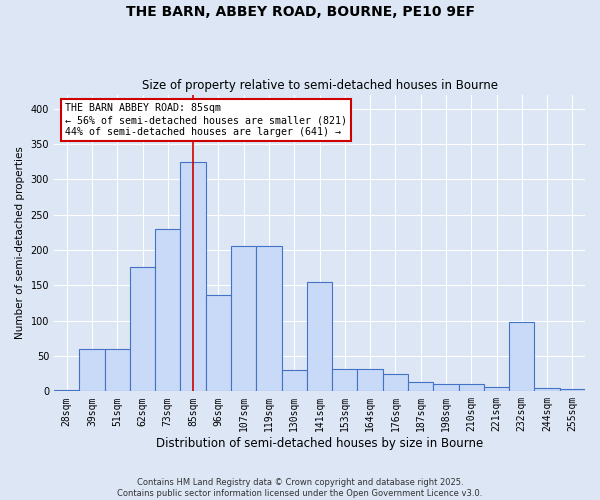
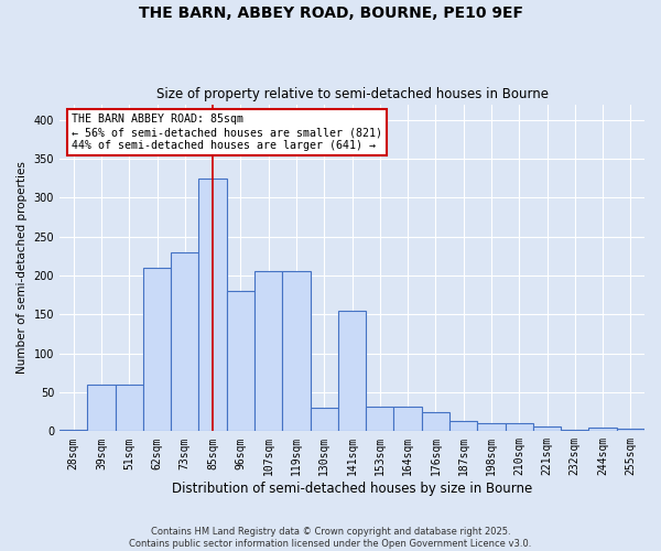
62sqm: 176 -> 210
96sqm: 136 -> 180
232sqm: 98 -> 2
